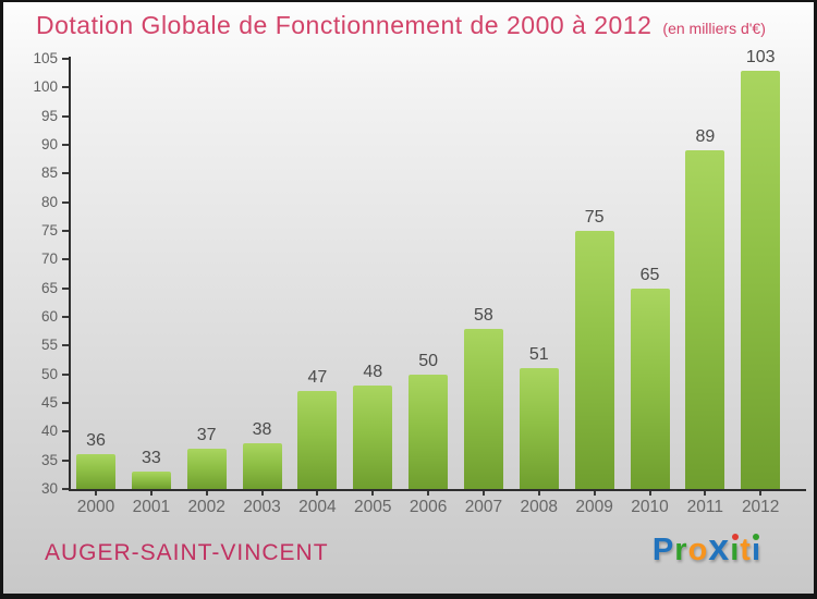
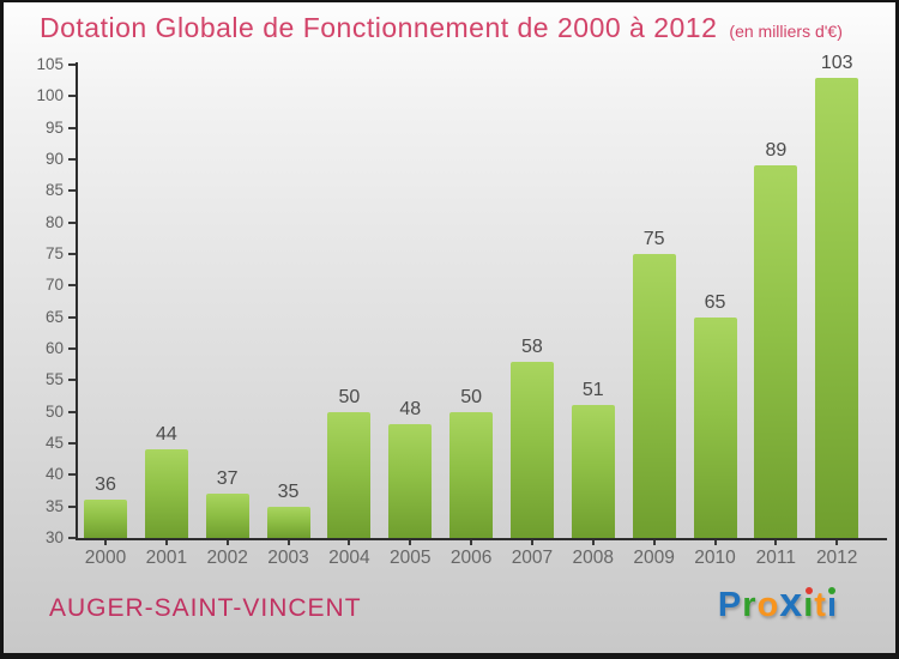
2001: 33 -> 44
2003: 38 -> 35
2004: 47 -> 50
